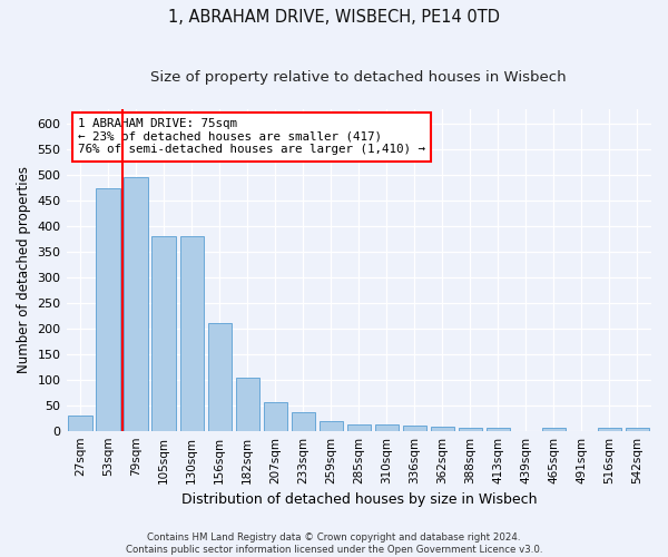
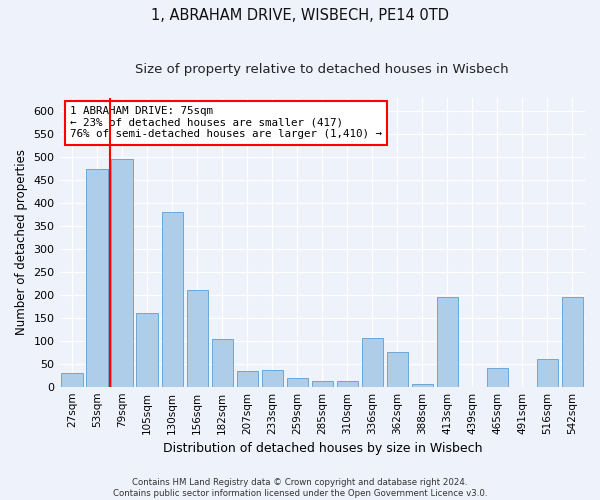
105sqm: 381 -> 160
207sqm: 57 -> 35
336sqm: 10 -> 105
362sqm: 8 -> 75
413sqm: 5 -> 195
465sqm: 5 -> 40
516sqm: 5 -> 60
542sqm: 5 -> 195
